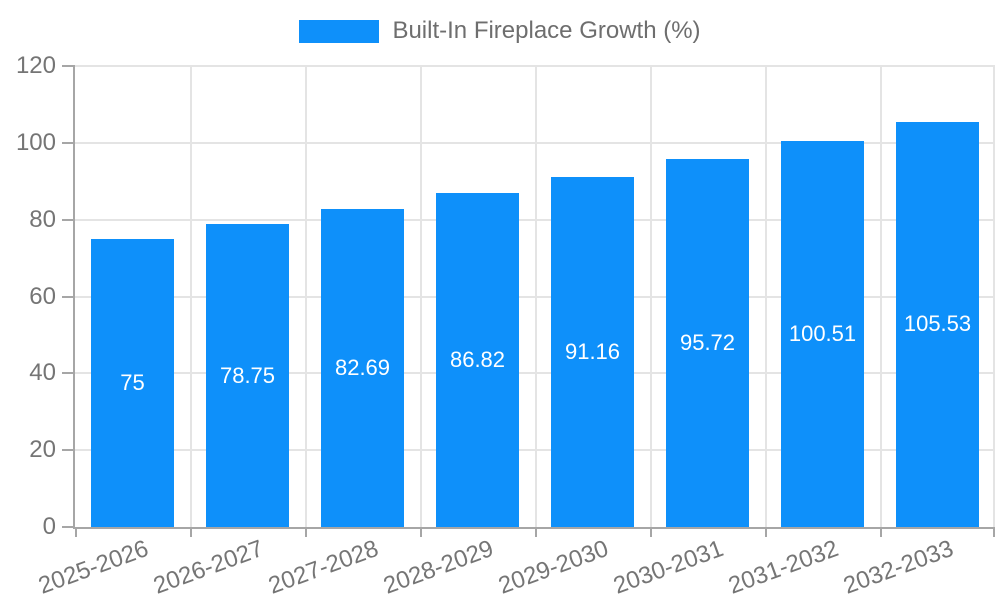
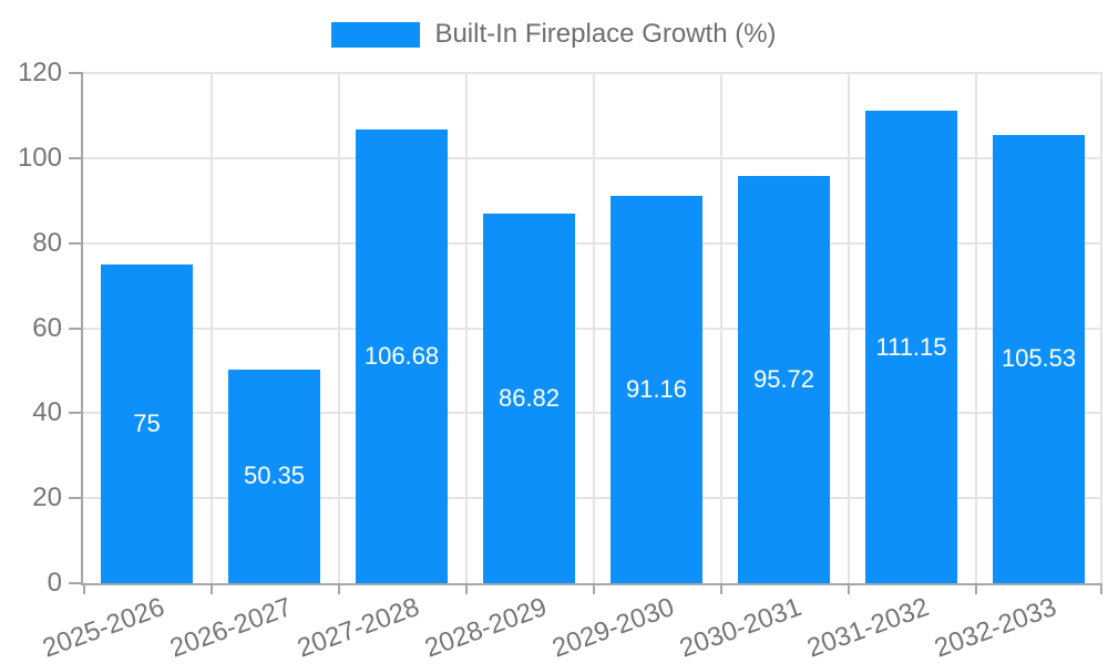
2026-2027: 78.75 -> 50.35
2027-2028: 82.69 -> 106.68
2031-2032: 100.51 -> 111.15
